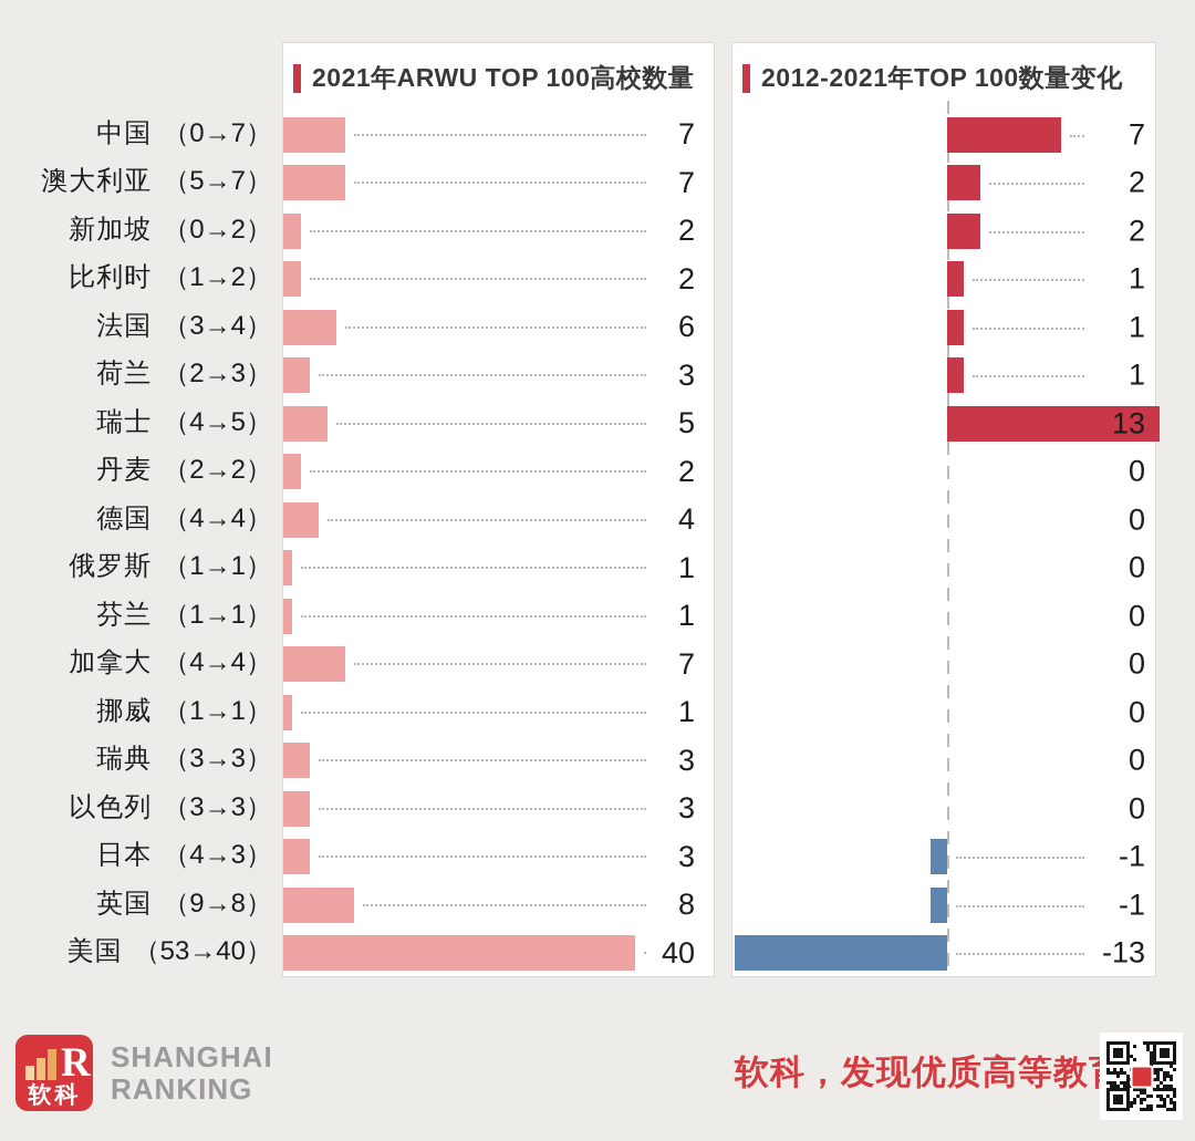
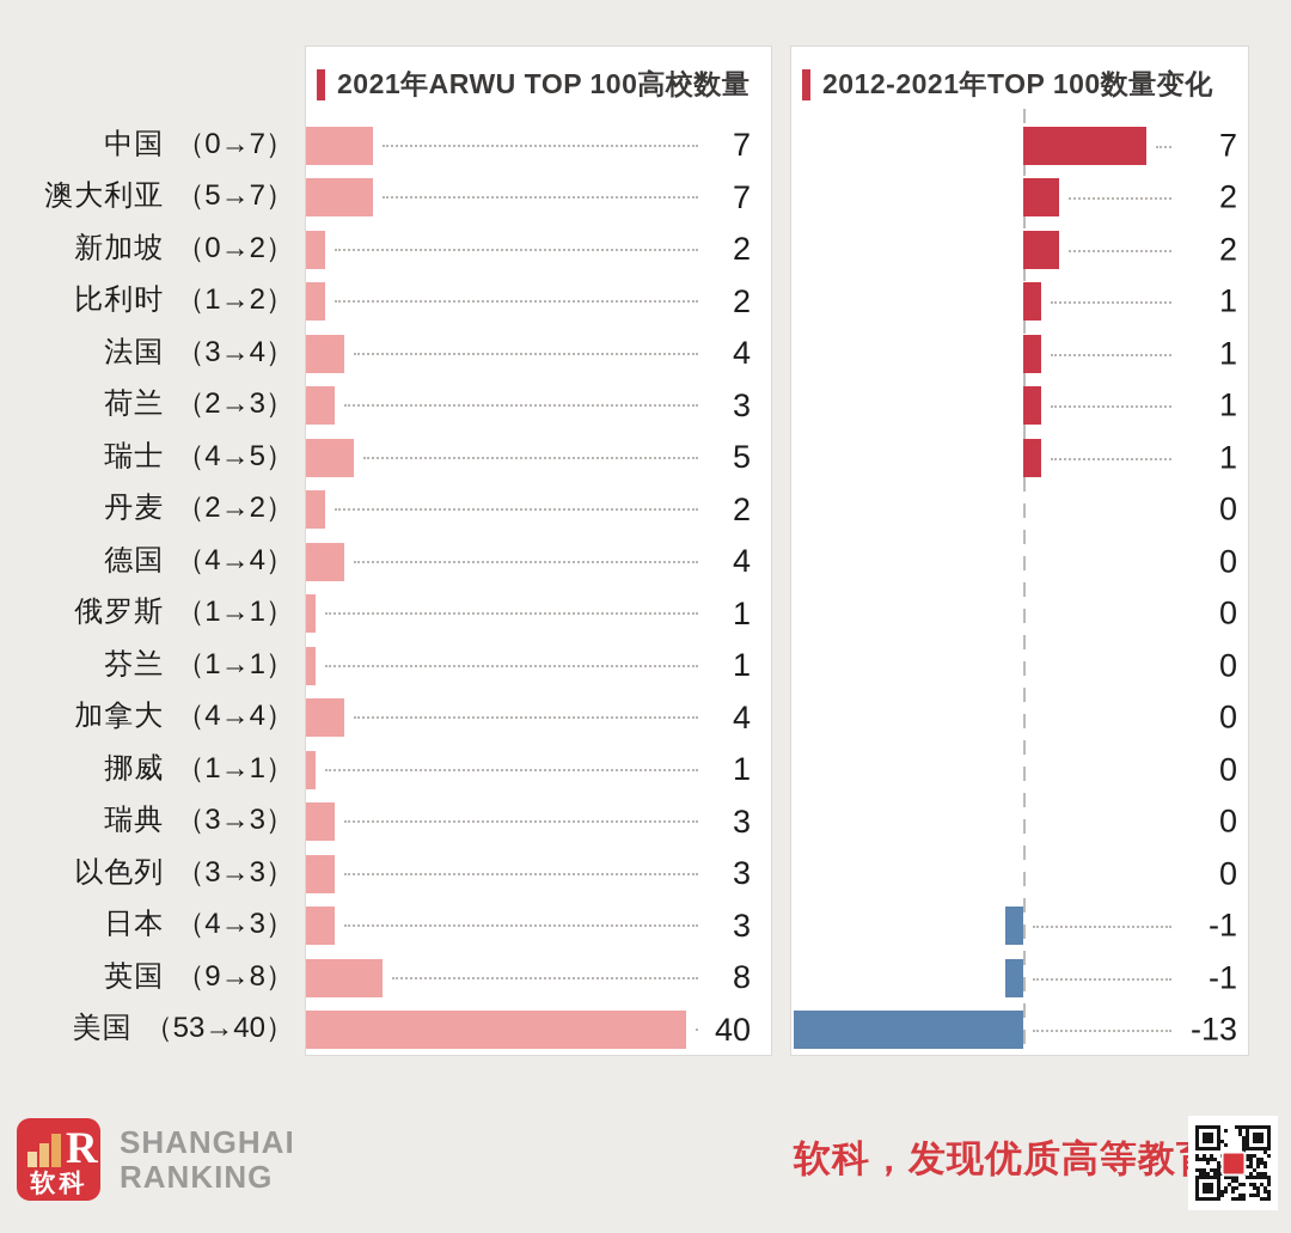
2021年ARWU TOP 100高校数量/法国: 6 -> 4
2012-2021年TOP 100数量变化/瑞士: 13 -> 1
2021年ARWU TOP 100高校数量/加拿大: 7 -> 4
